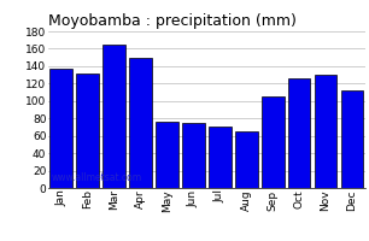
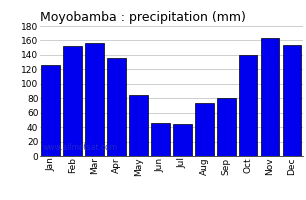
Jan: 137 -> 126
Feb: 132 -> 152
Mar: 165 -> 156
Apr: 150 -> 136
May: 76 -> 84
Jun: 75 -> 46
Jul: 70 -> 44
Aug: 65 -> 74
Sep: 105 -> 80
Oct: 126 -> 140
Nov: 130 -> 164
Dec: 112 -> 154
